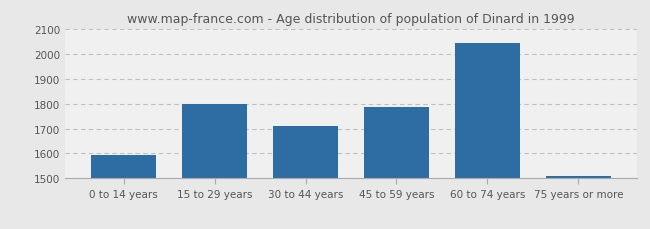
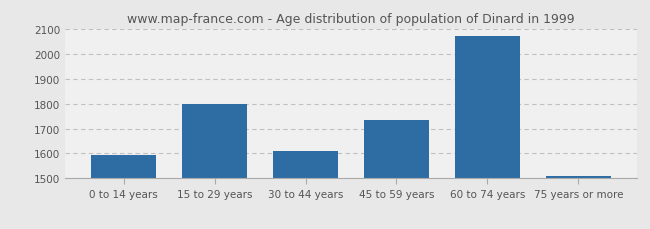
30 to 44 years: 1710 -> 1610
45 to 59 years: 1785 -> 1735
60 to 74 years: 2045 -> 2070
